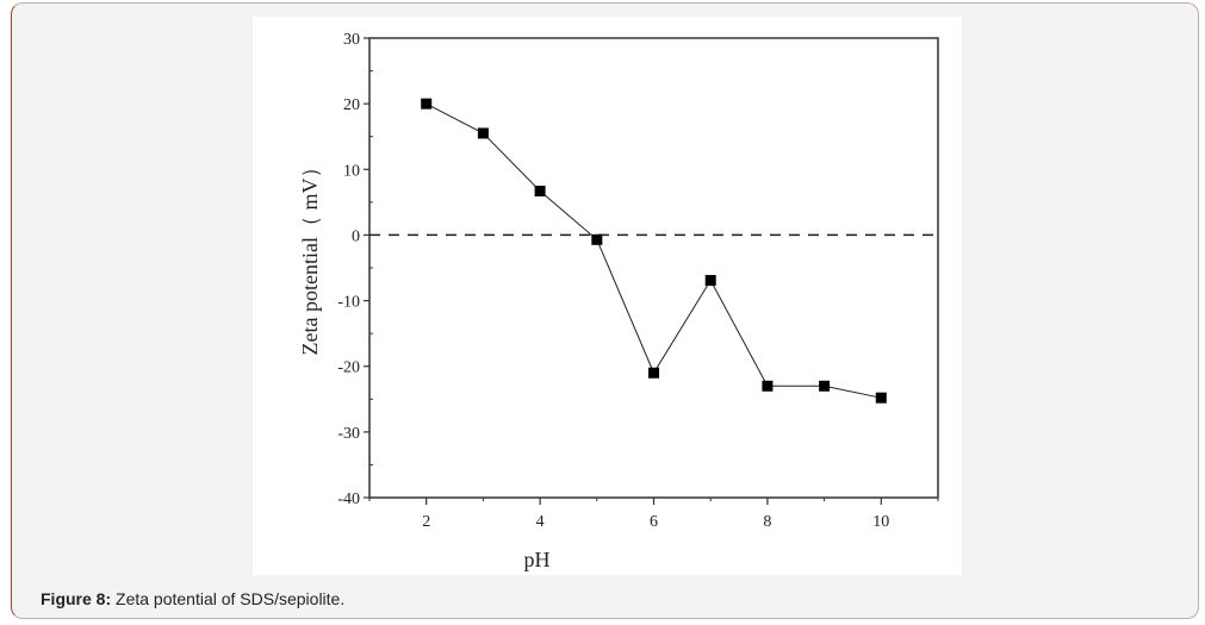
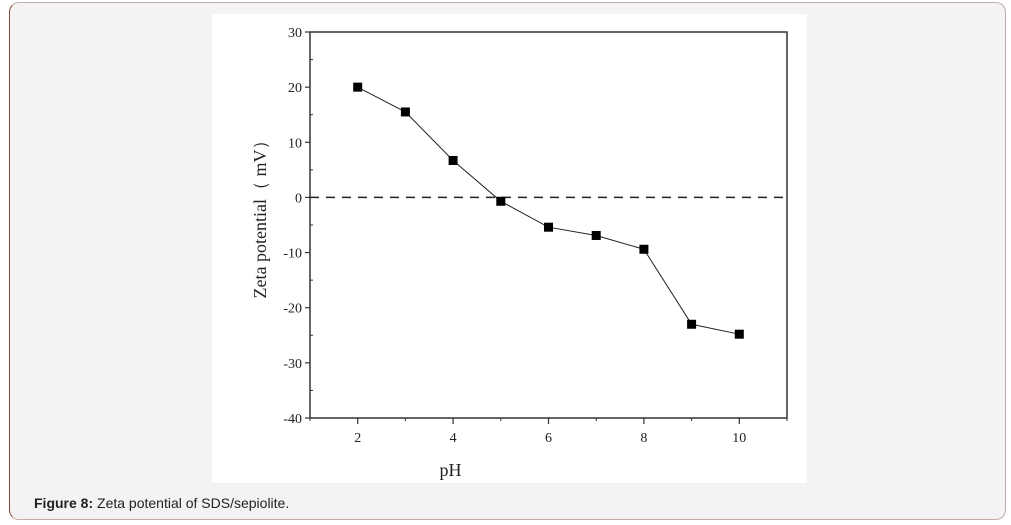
6: -21 -> -5
8: -23 -> -9
